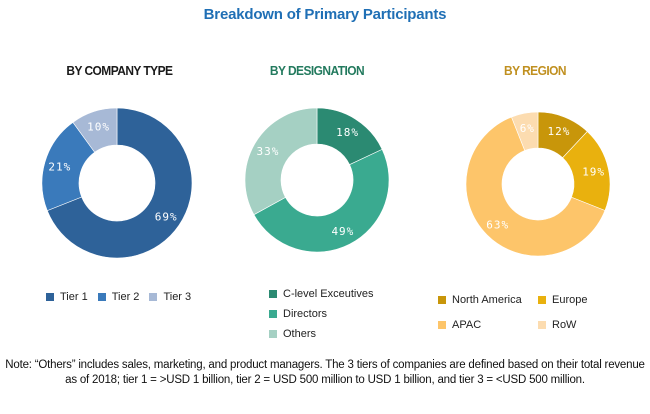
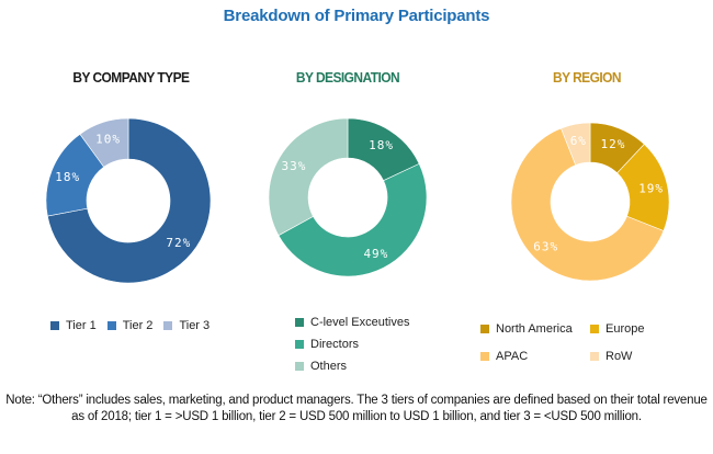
BY COMPANY TYPE/Tier 1: 69% -> 72%
BY COMPANY TYPE/Tier 2: 21% -> 18%
